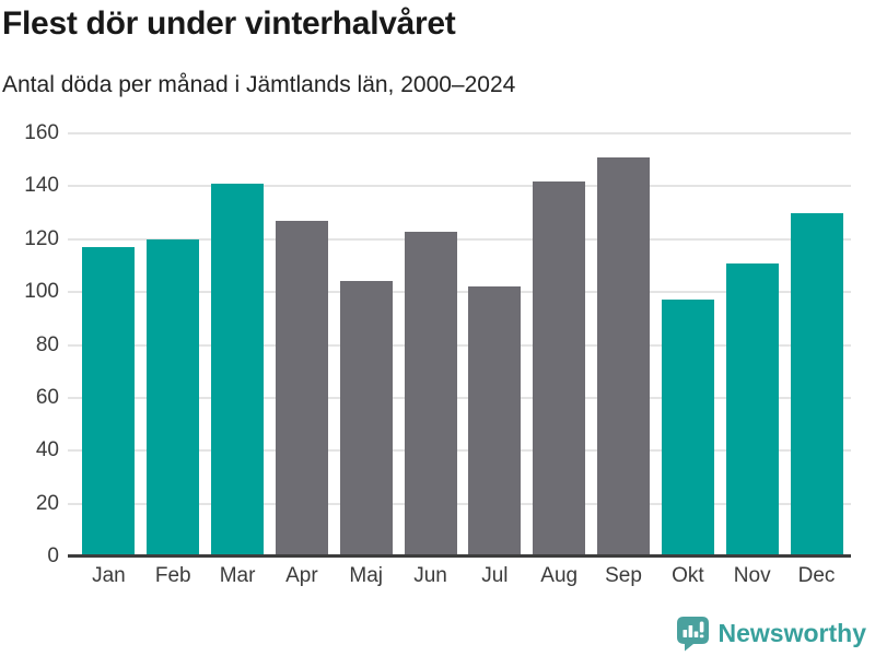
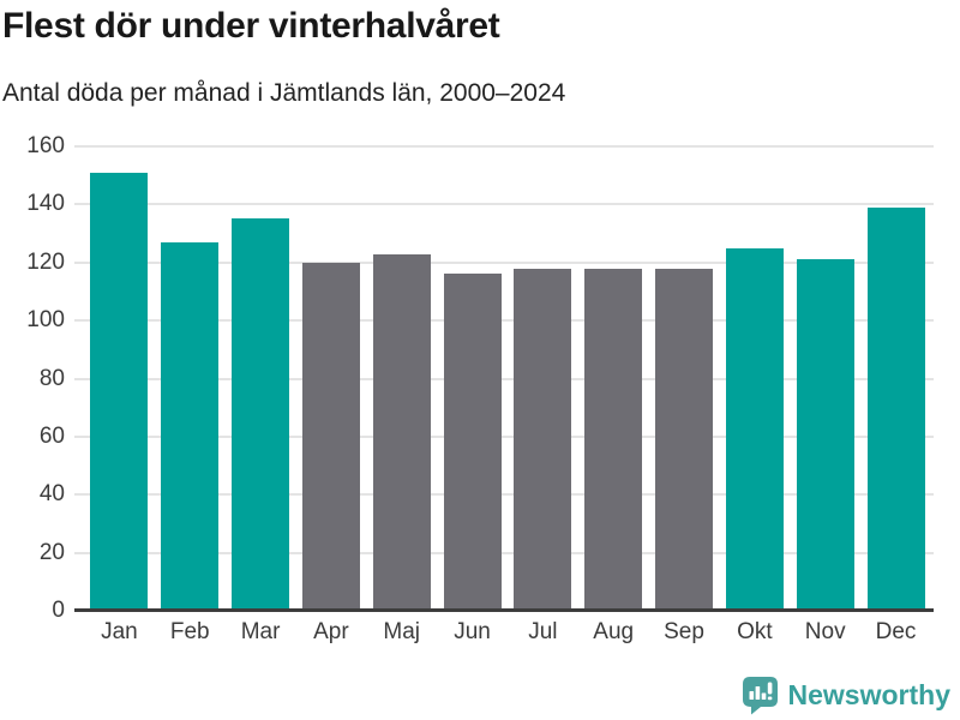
Jan: 117 -> 151
Feb: 120 -> 127
Mar: 141 -> 135
Apr: 127 -> 120
Maj: 104 -> 123
Jun: 123 -> 116
Jul: 102 -> 118
Aug: 142 -> 118
Sep: 151 -> 118
Okt: 97 -> 125
Nov: 111 -> 121
Dec: 130 -> 139
